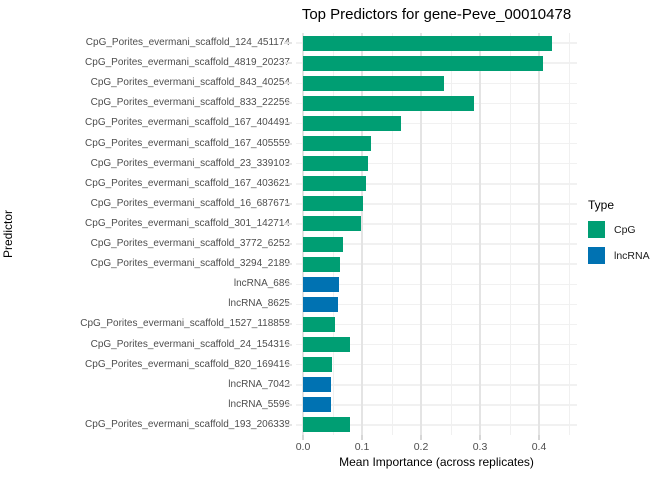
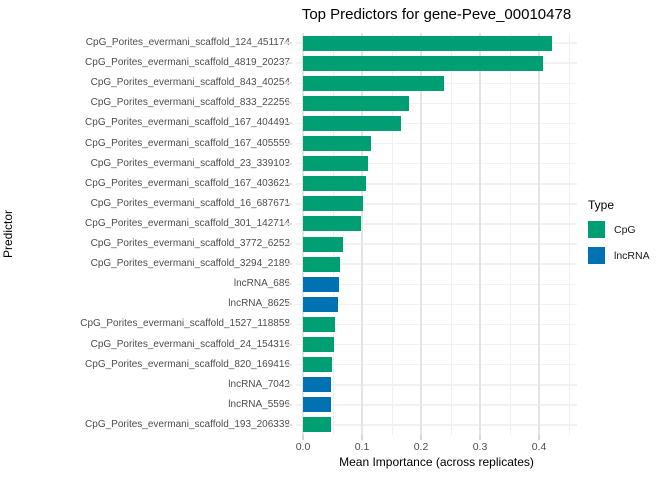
CpG_Porites_evermani_scaffold_833_22256: 0.29 -> 0.18
CpG_Porites_evermani_scaffold_24_154316: 0.08 -> 0.05
CpG_Porites_evermani_scaffold_193_206338: 0.08 -> 0.05
